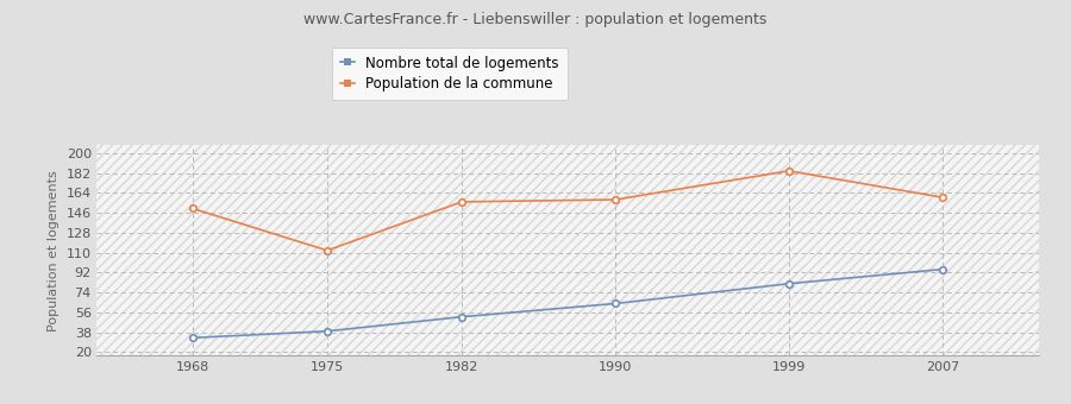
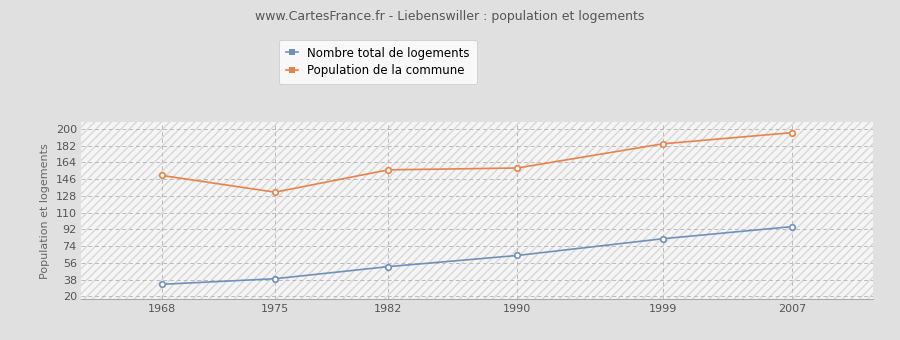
Population de la commune/1975: 112 -> 132
Population de la commune/2007: 160 -> 196
